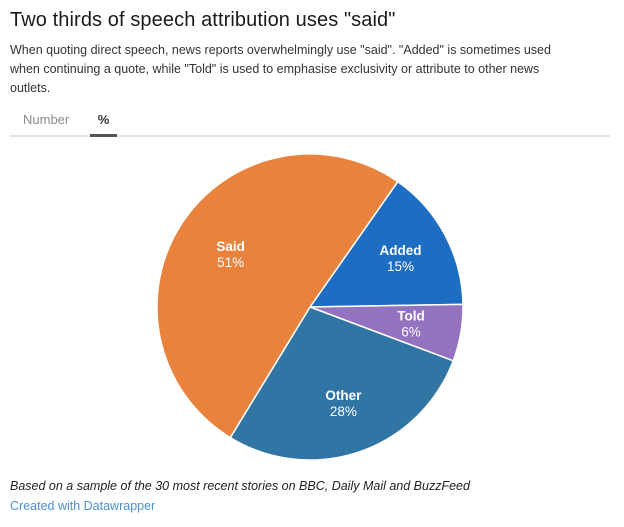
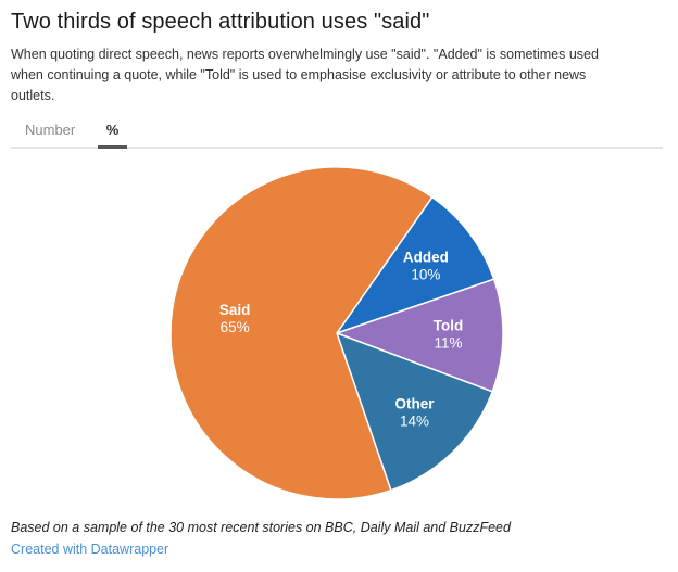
Added: 15% -> 10%
Told: 6% -> 11%
Other: 28% -> 14%
Said: 51% -> 65%
